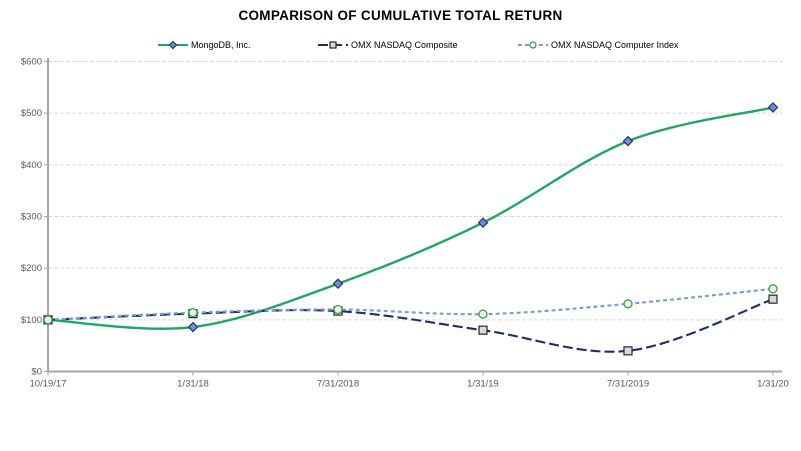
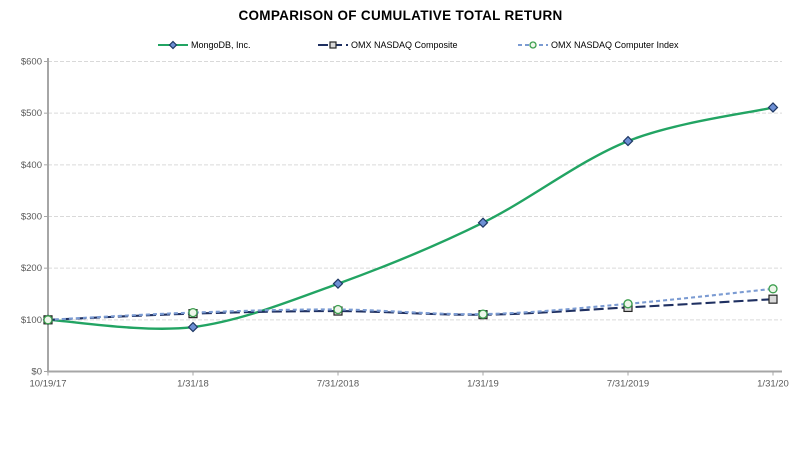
OMX NASDAQ Composite/1/31/19: $80 -> $110
OMX NASDAQ Composite/7/31/2019: $40 -> $120
